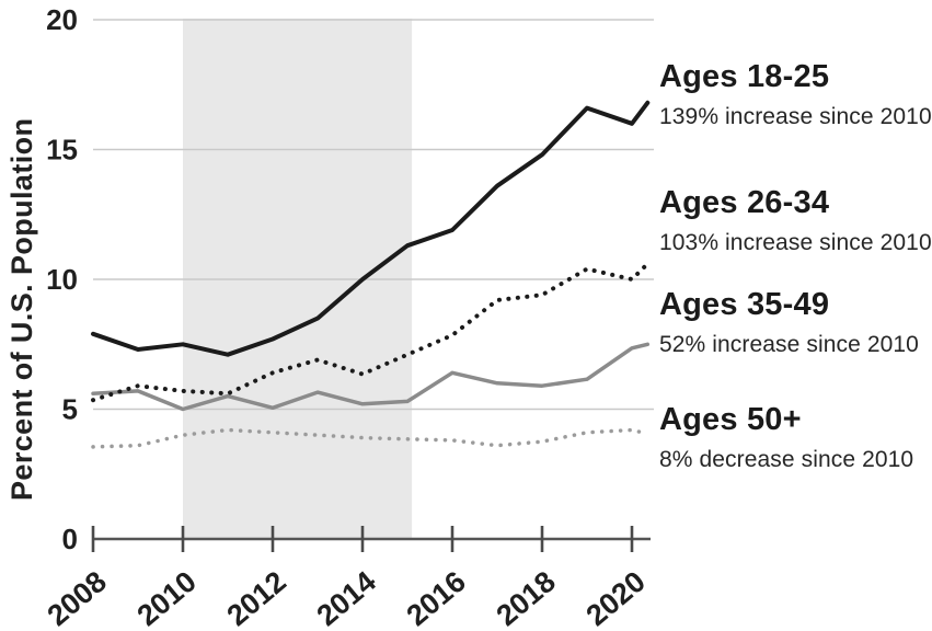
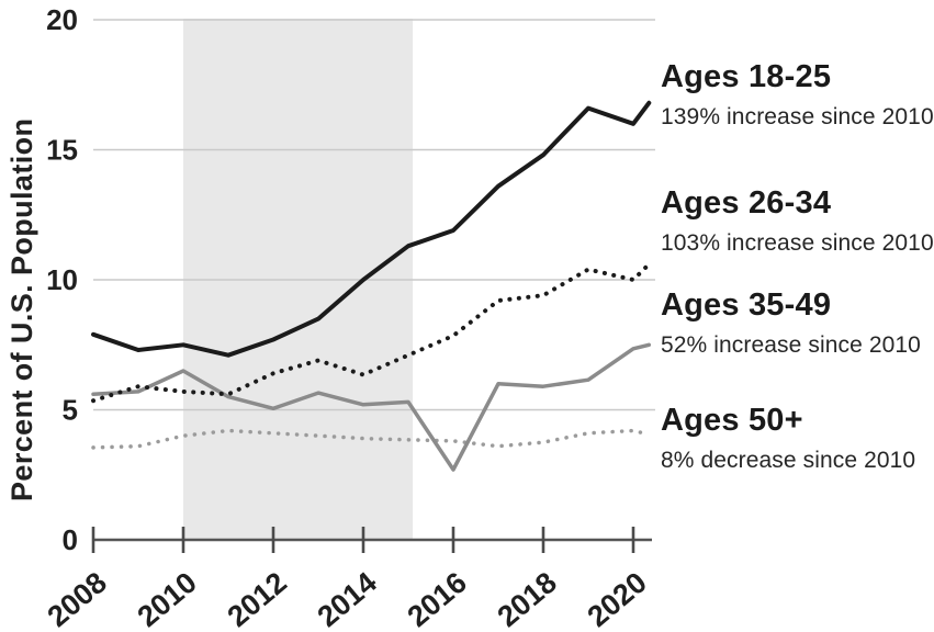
Ages 35-49/2010: 5.0 -> 6.5
Ages 35-49/2016: 6.4 -> 2.7
